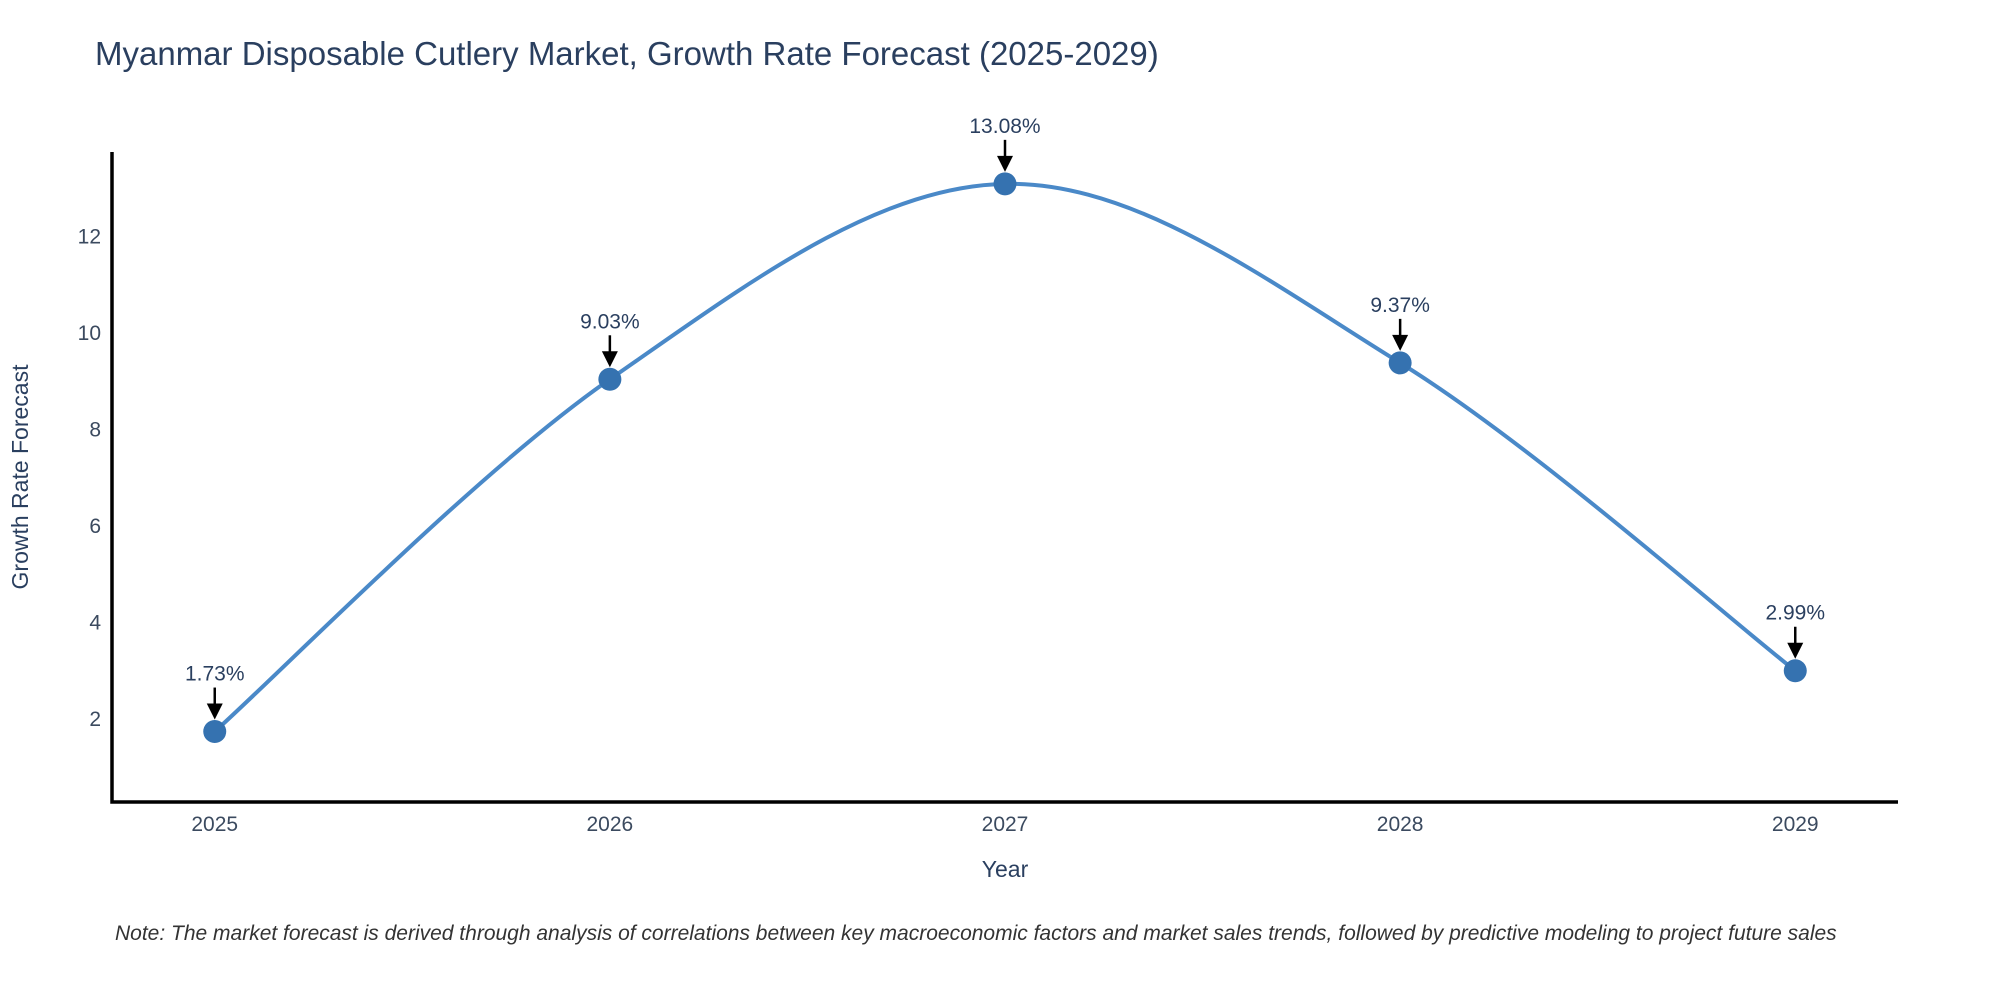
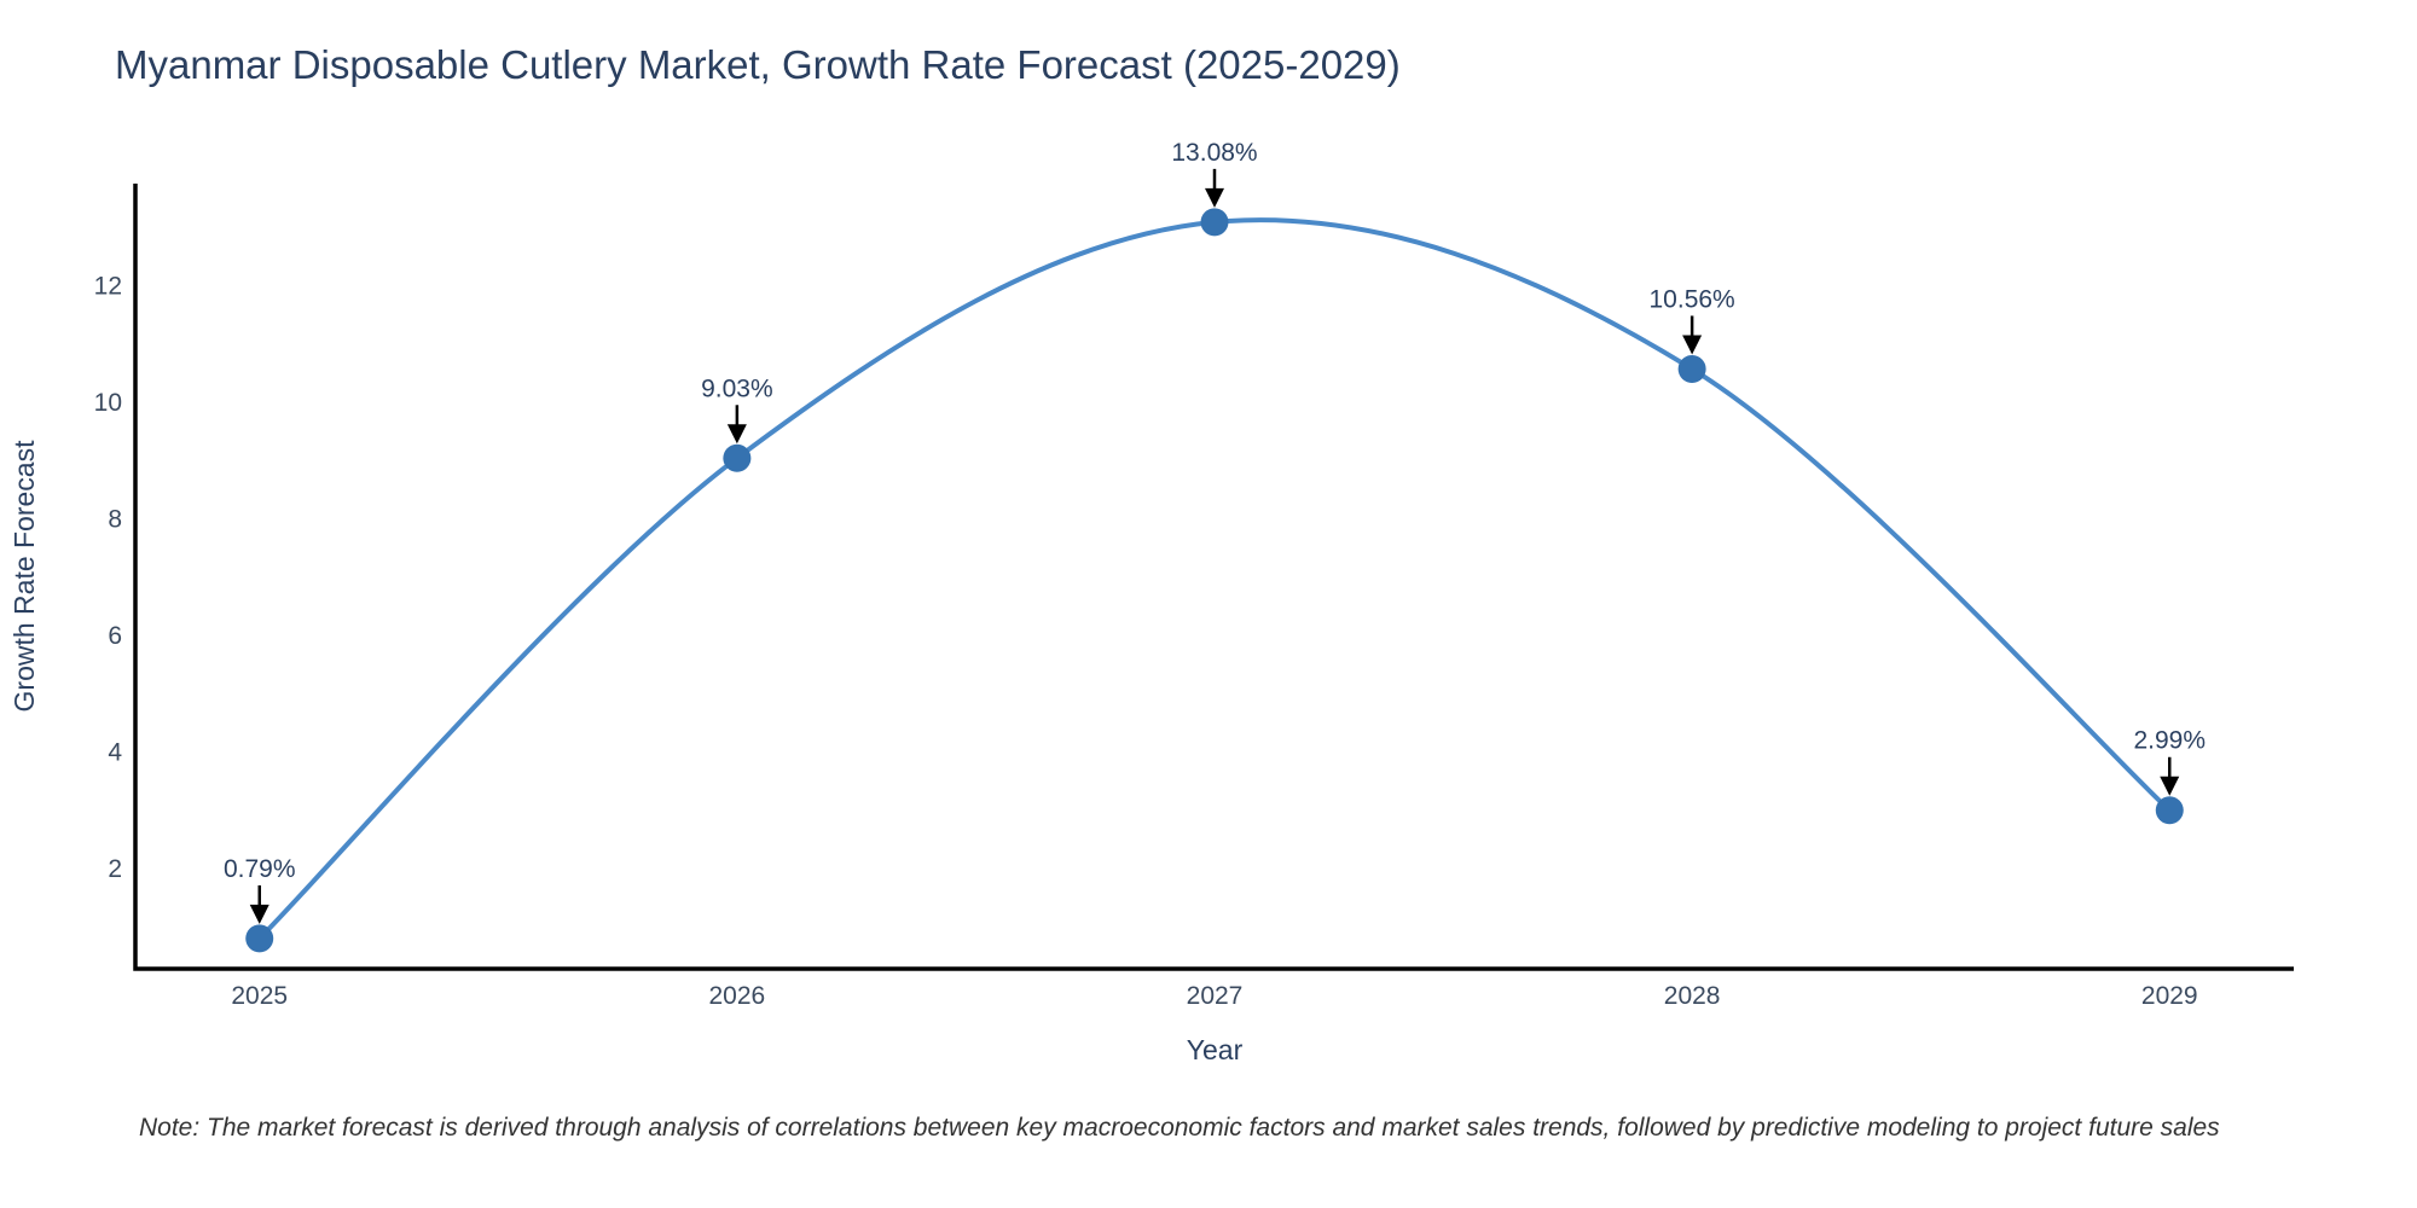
2025: 1.73% -> 0.79%
2028: 9.37% -> 10.56%
